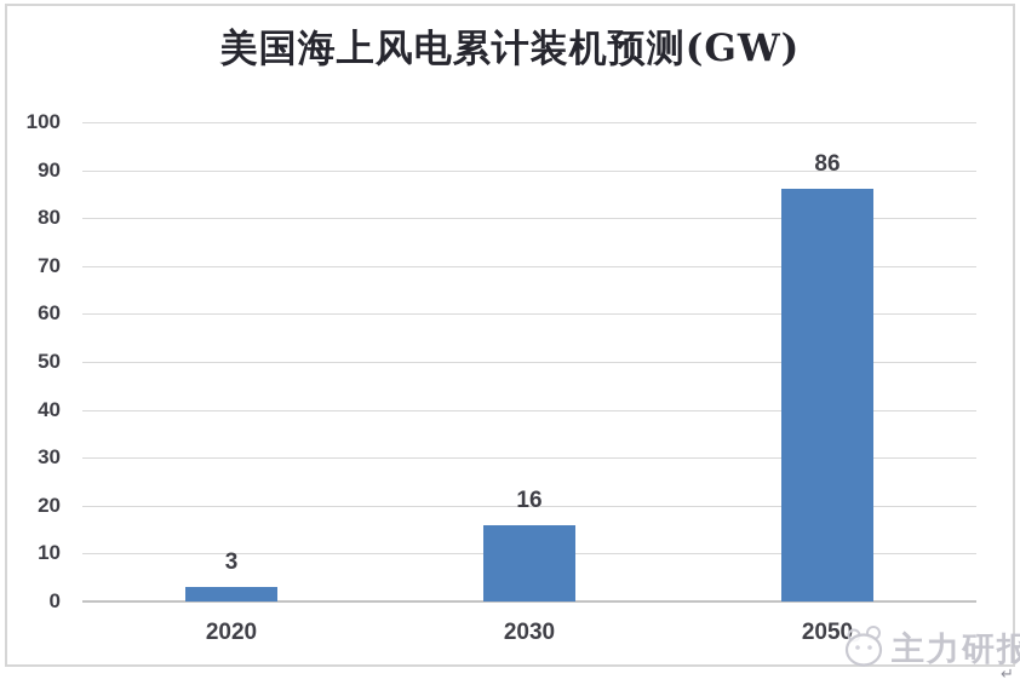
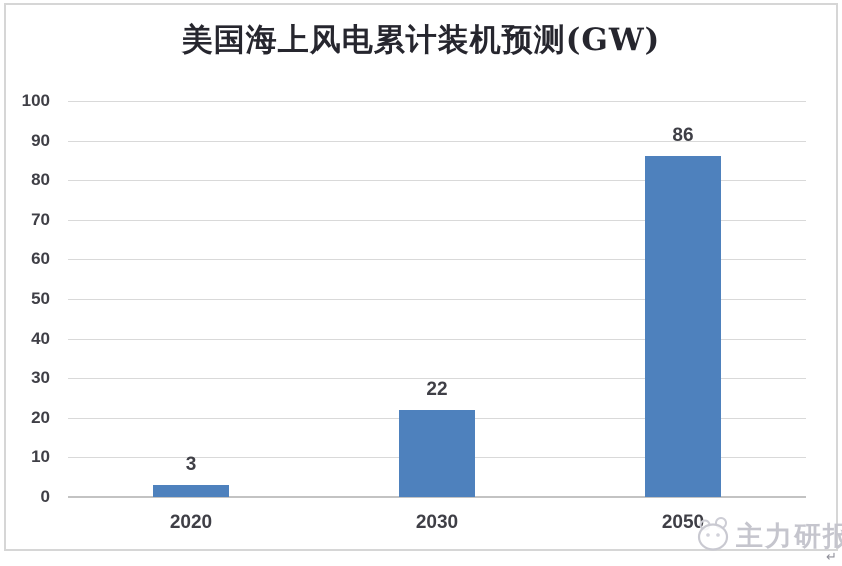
2030: 16 -> 22
